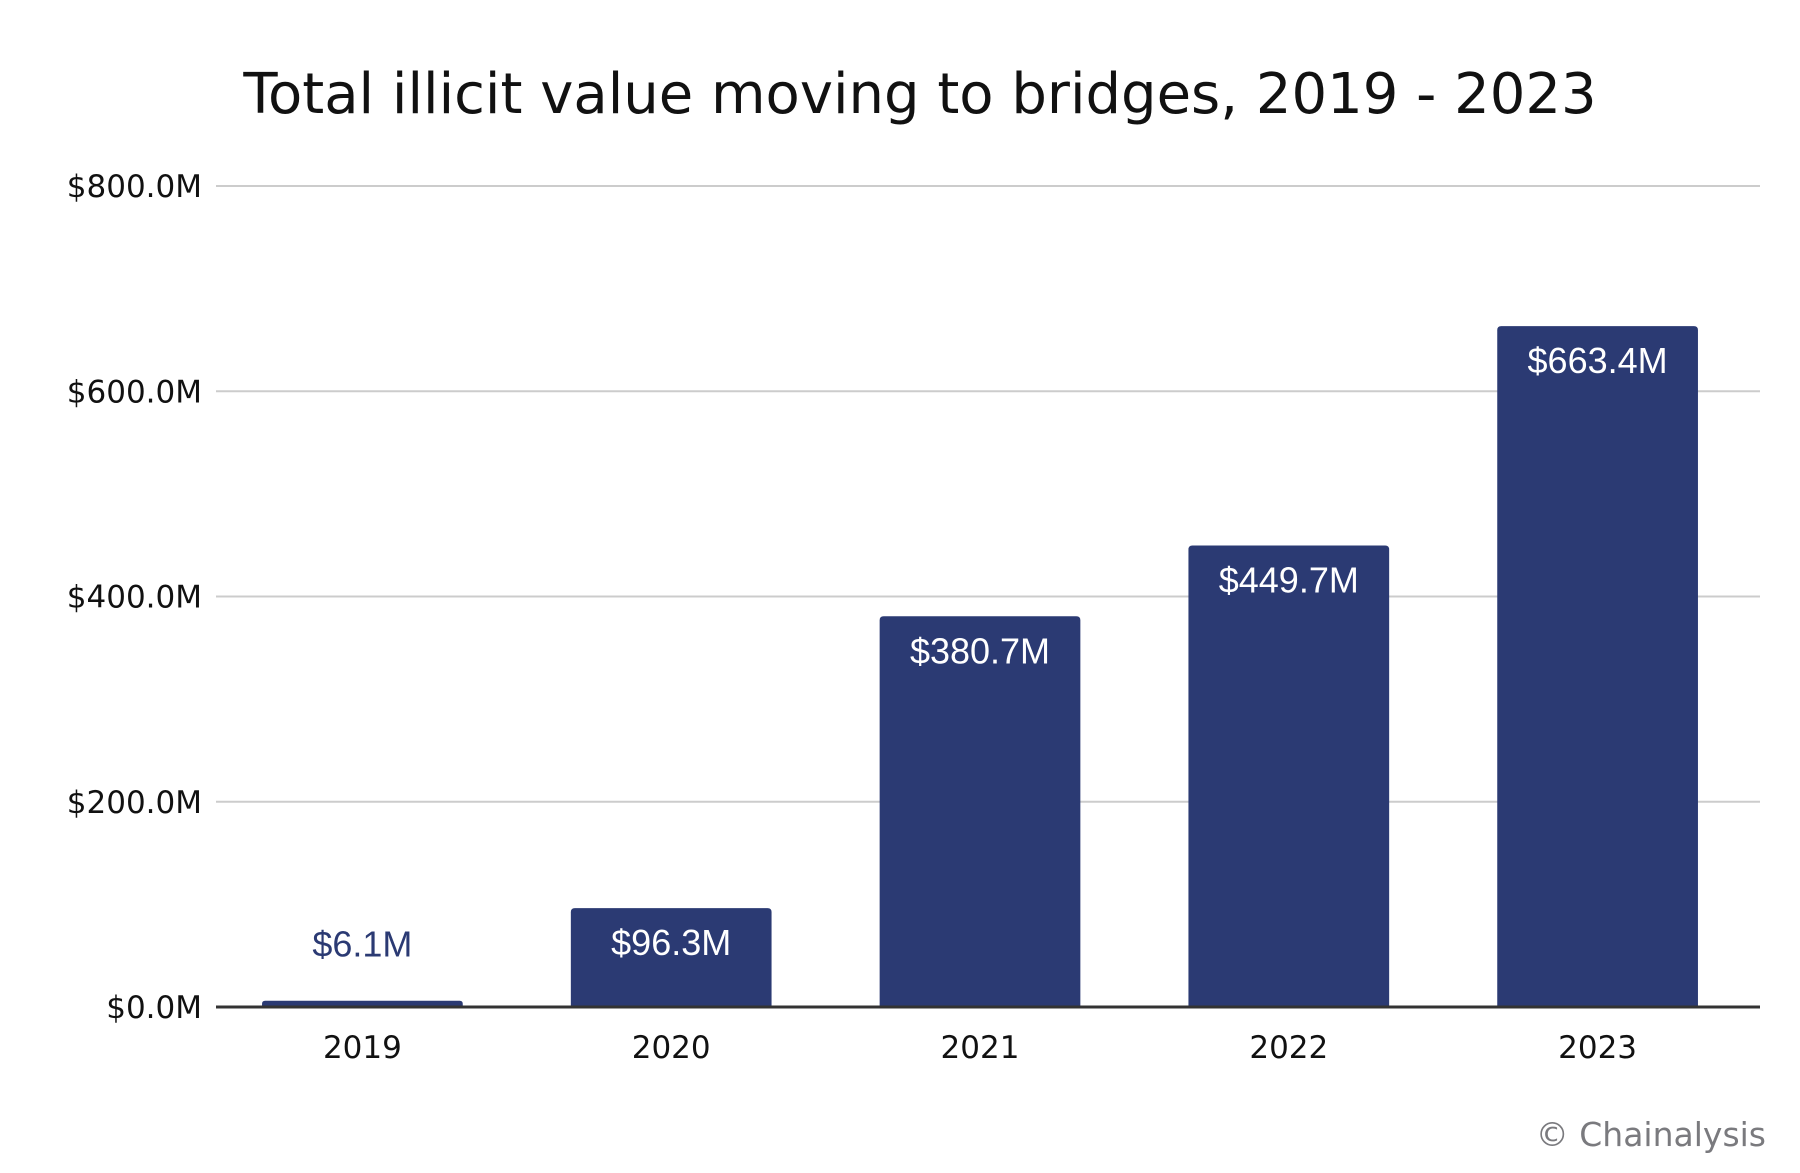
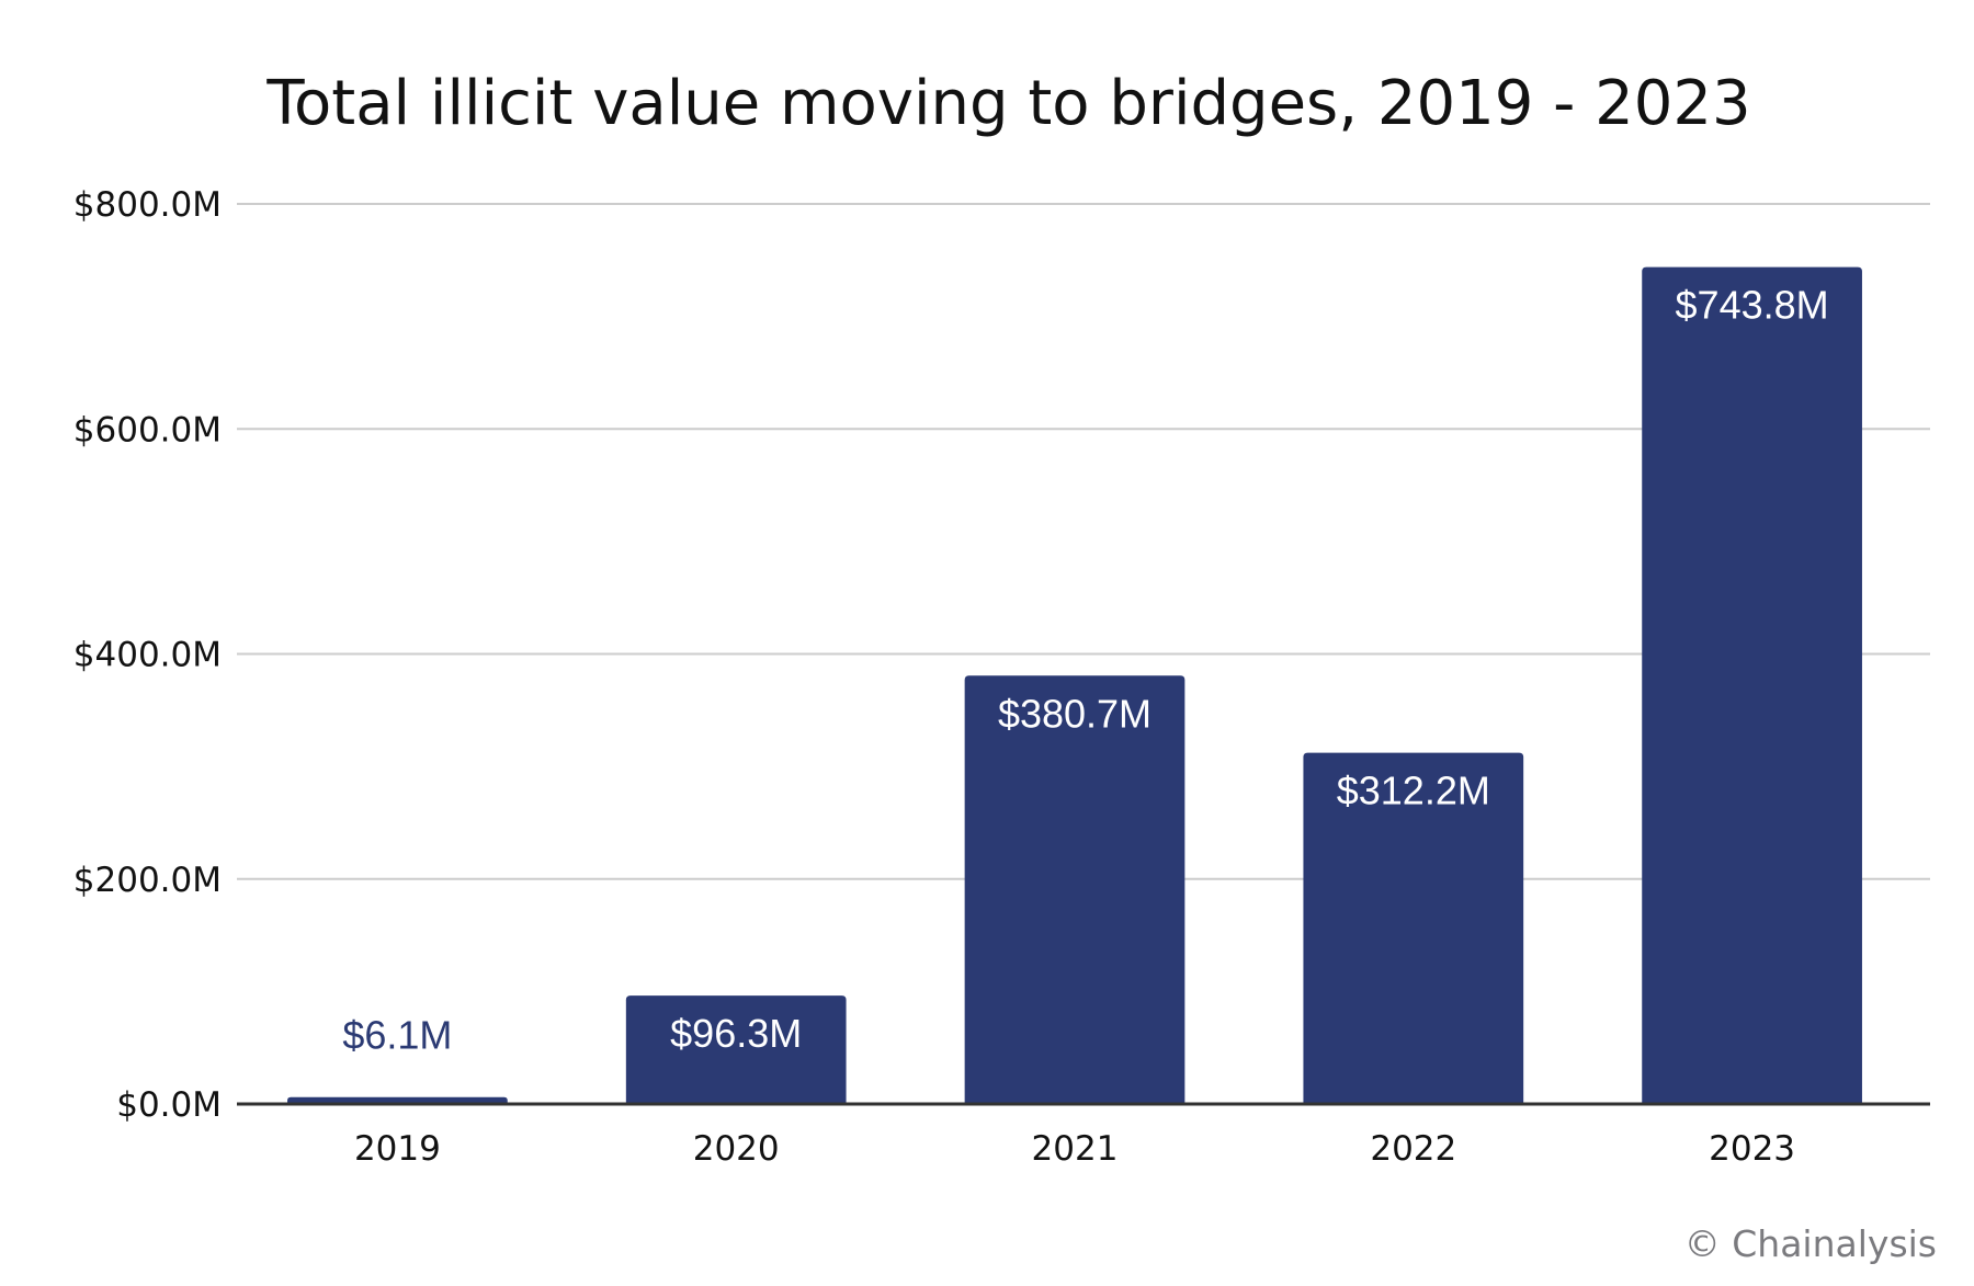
2022: $449.7M -> $312.2M
2023: $663.4M -> $743.8M
